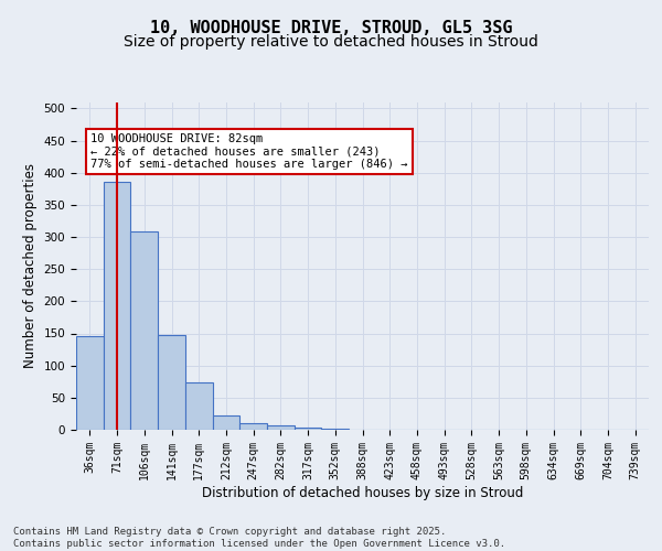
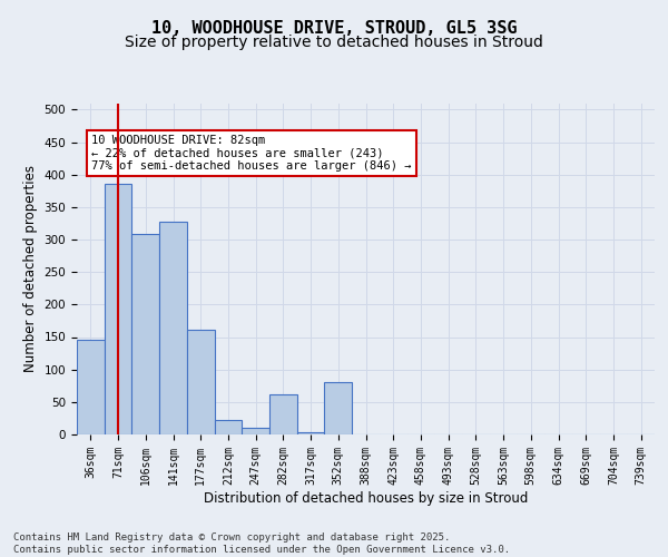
141sqm: 148 -> 328
177sqm: 73 -> 162
282sqm: 7 -> 62
352sqm: 2 -> 80
